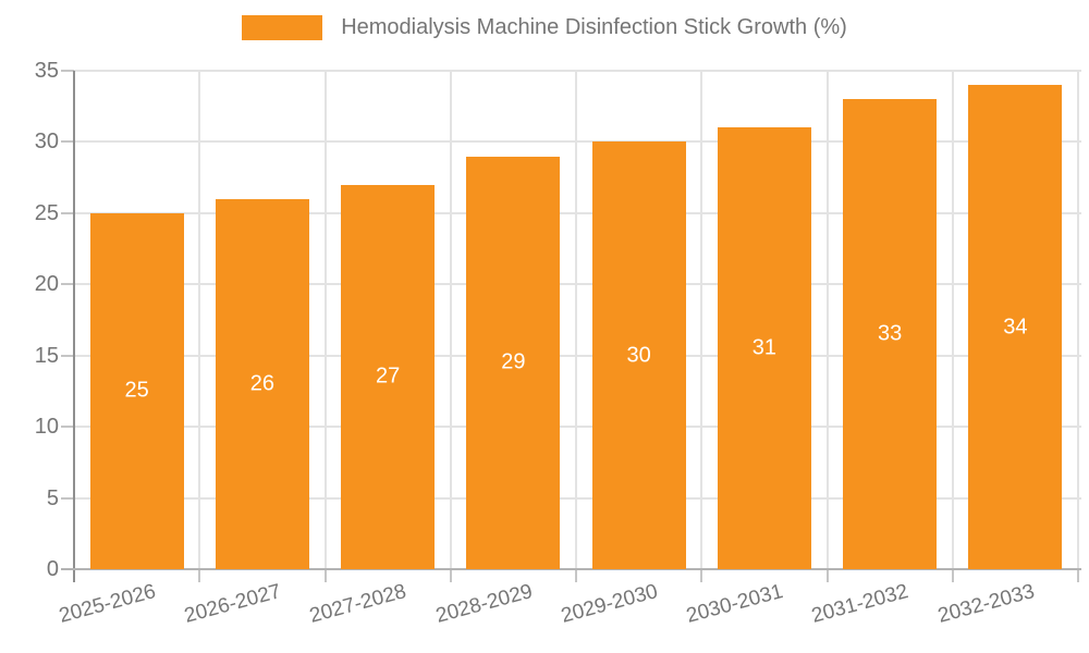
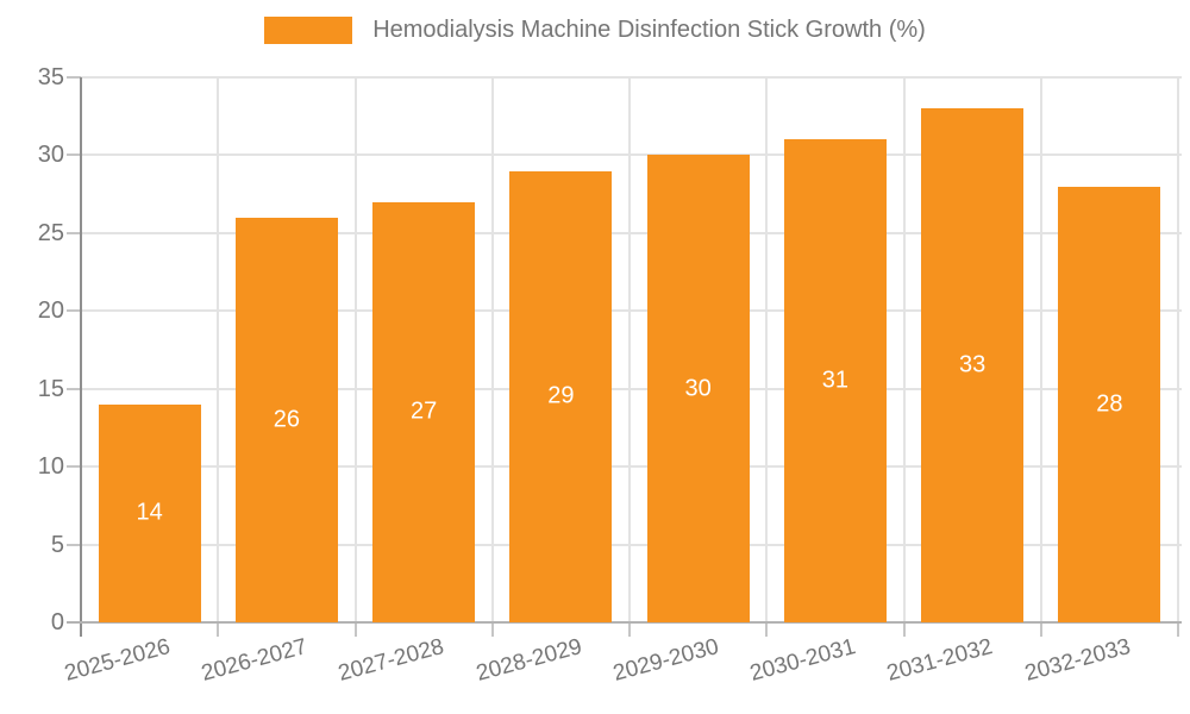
2025-2026: 25 -> 14
2032-2033: 34 -> 28
